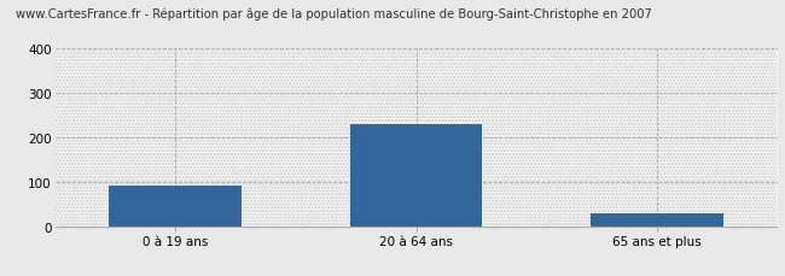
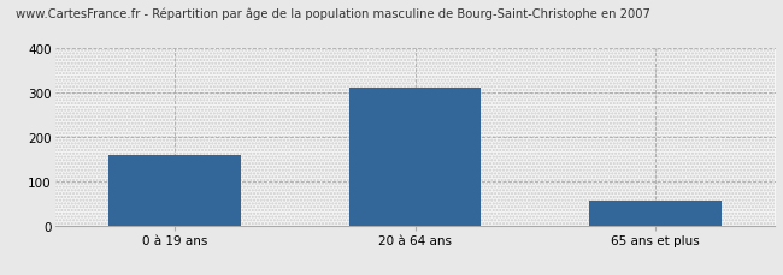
0 à 19 ans: 90 -> 160
20 à 64 ans: 230 -> 311
65 ans et plus: 30 -> 55
